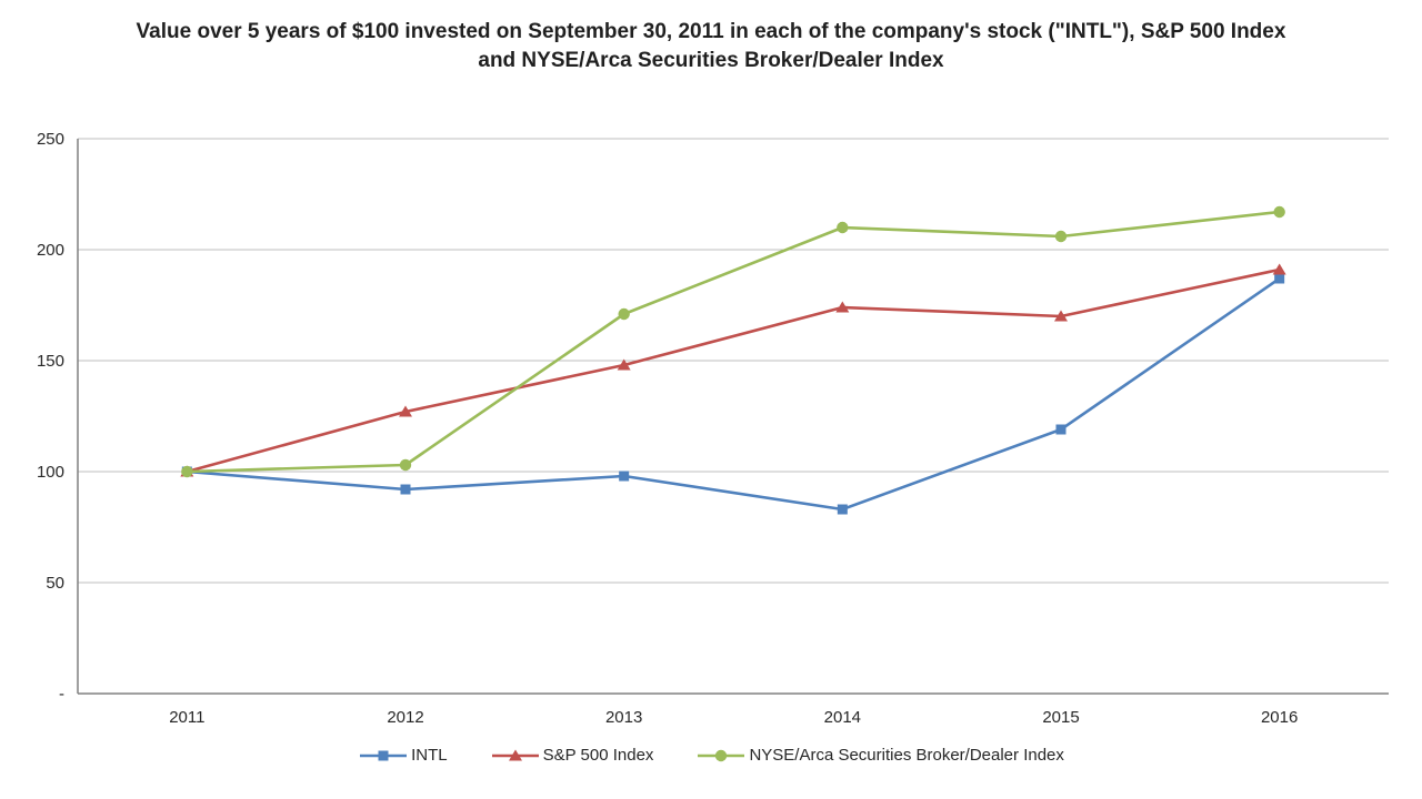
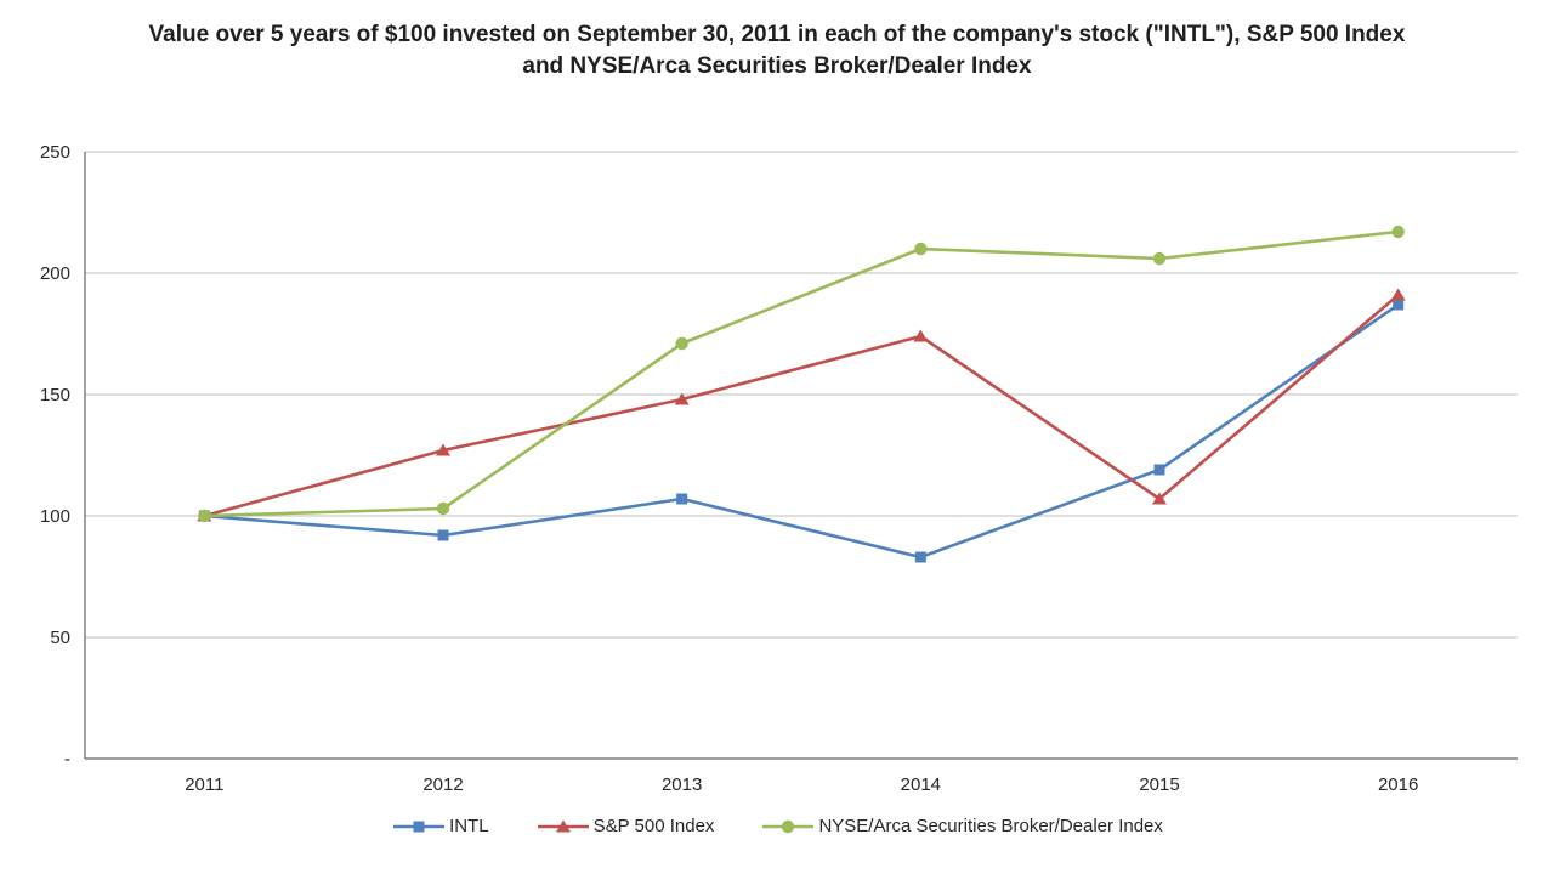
INTL/2013: 98 -> 107
S&P 500 Index/2015: 170 -> 107
